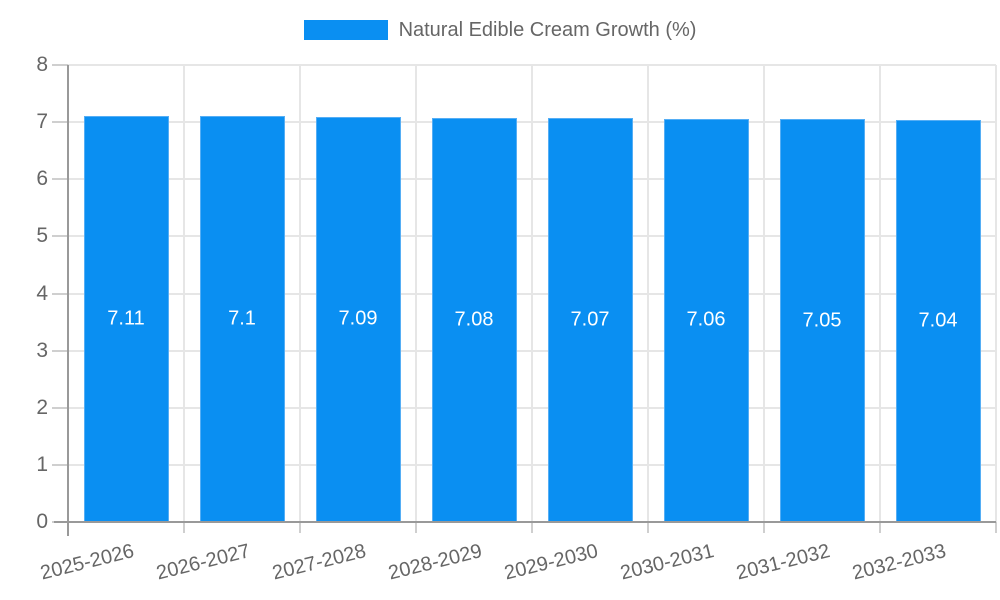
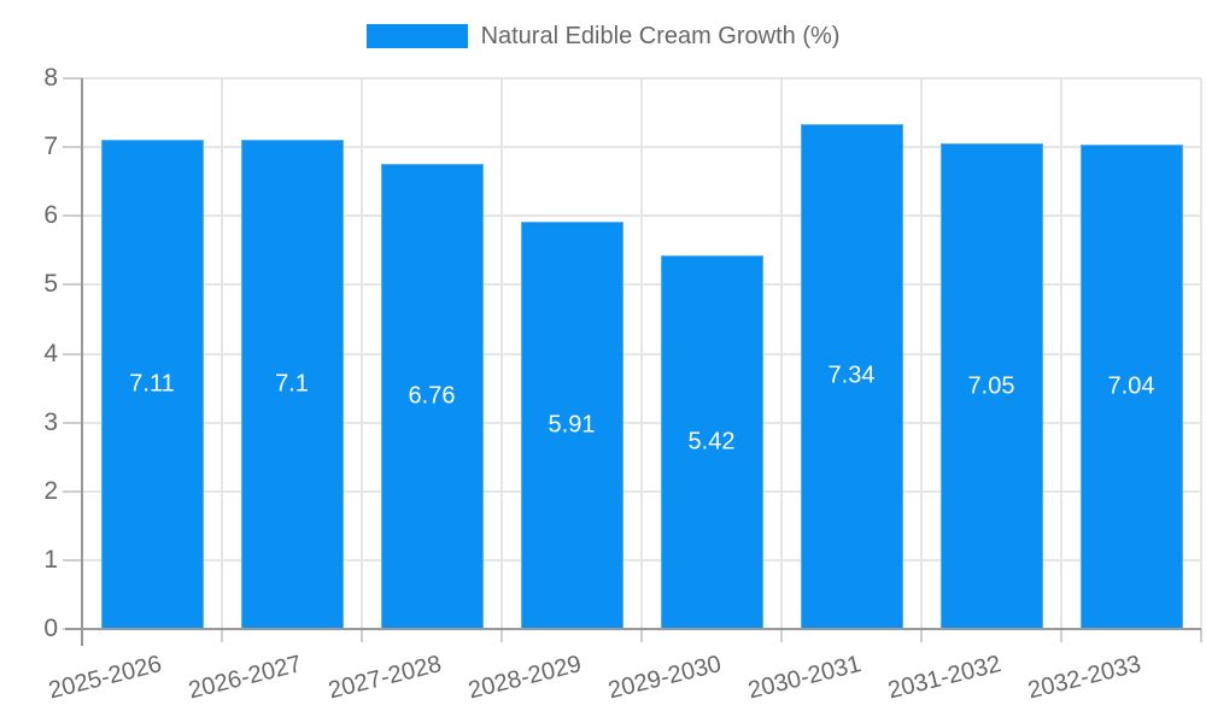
2027-2028: 7.09 -> 6.76
2028-2029: 7.08 -> 5.91
2029-2030: 7.07 -> 5.42
2030-2031: 7.06 -> 7.34
